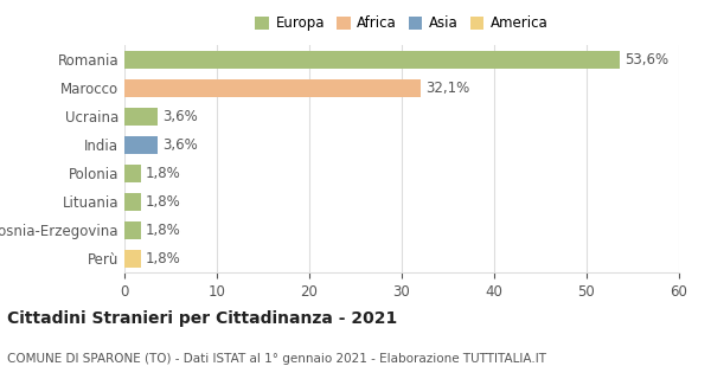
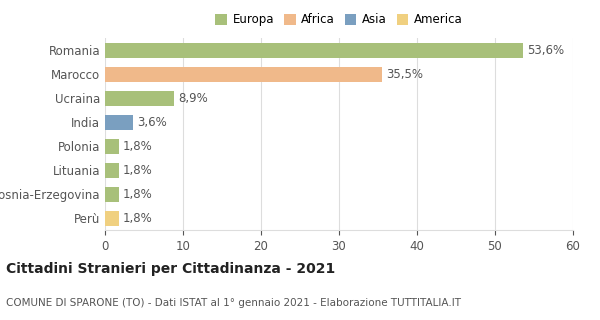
Marocco: 32,1% -> 35,5%
Ucraina: 3,6% -> 8,9%
